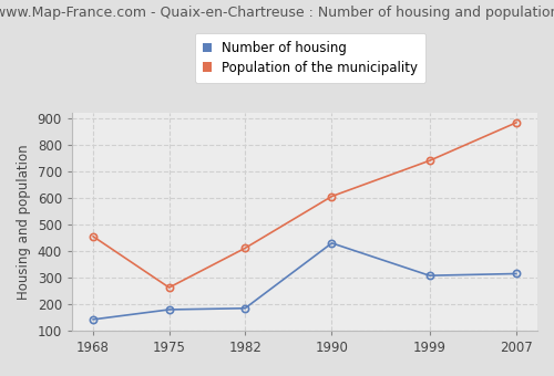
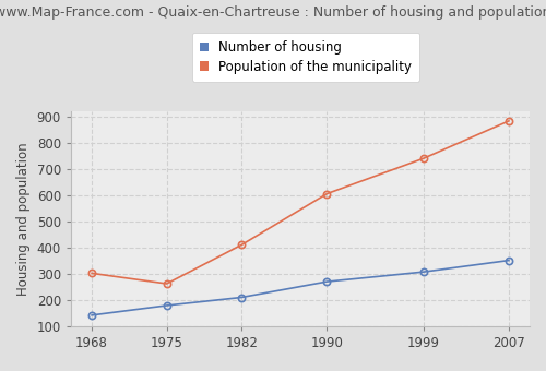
Population of the municipality/1968: 455 -> 303
Number of housing/1982: 185 -> 211
Number of housing/1990: 430 -> 271
Number of housing/2007: 315 -> 352
